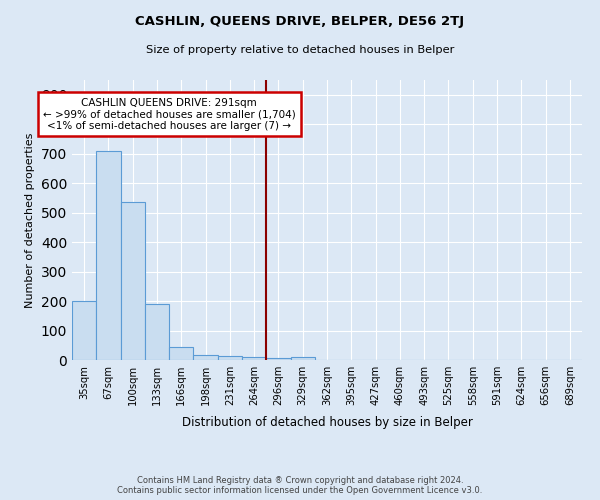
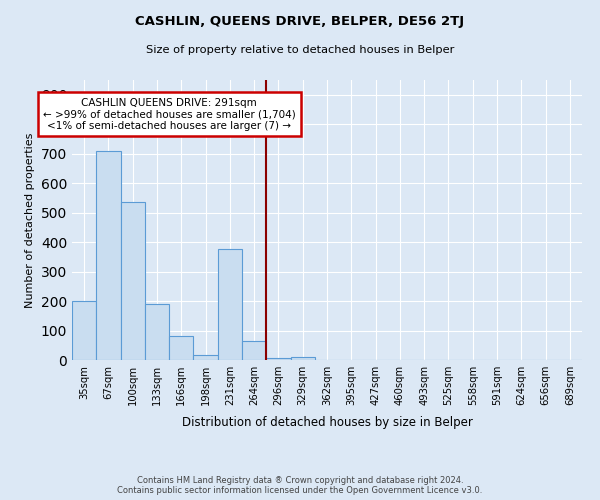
166sqm: 45 -> 80
231sqm: 13 -> 375
264sqm: 10 -> 65
